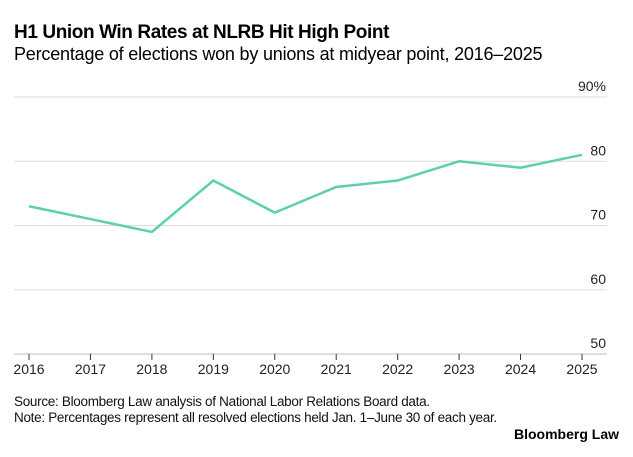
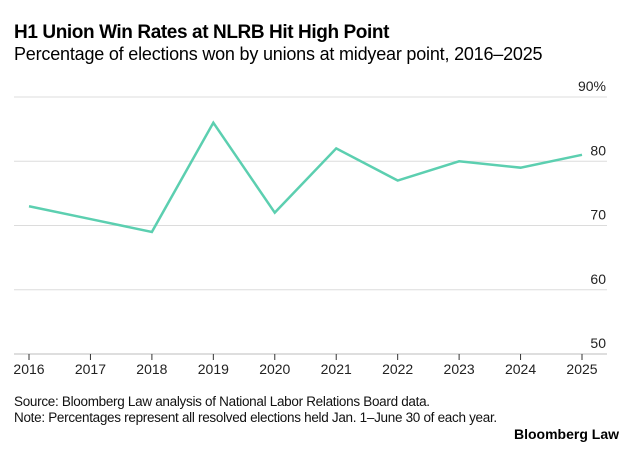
2019: 77% -> 86%
2021: 76% -> 82%
